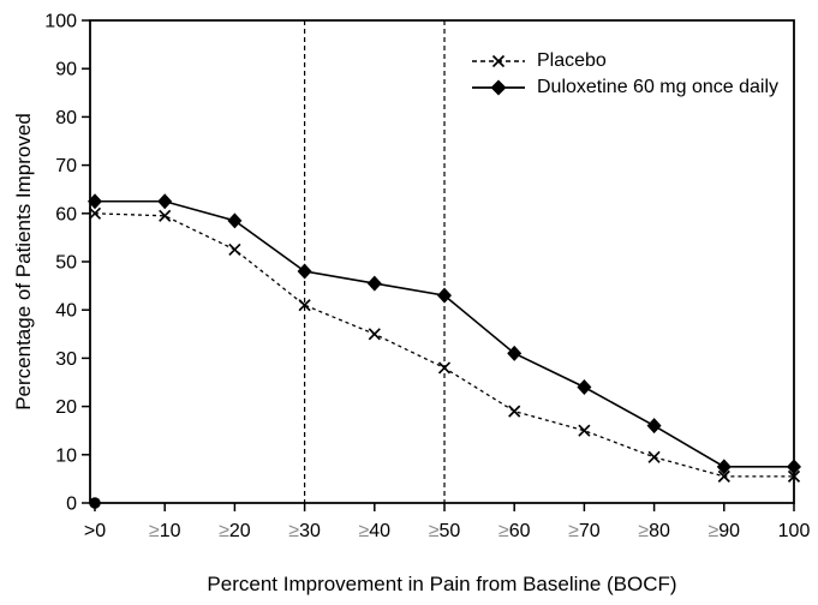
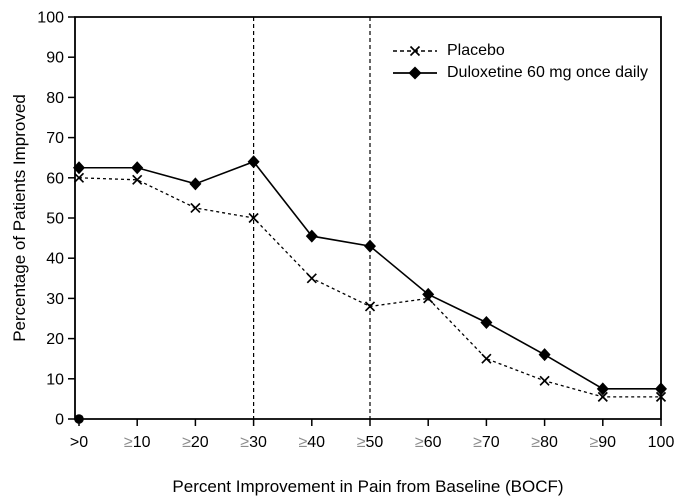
Placebo/≥30: 41 -> 50
Duloxetine 60 mg once daily/≥30: 48 -> 64
Placebo/≥60: 19 -> 30
